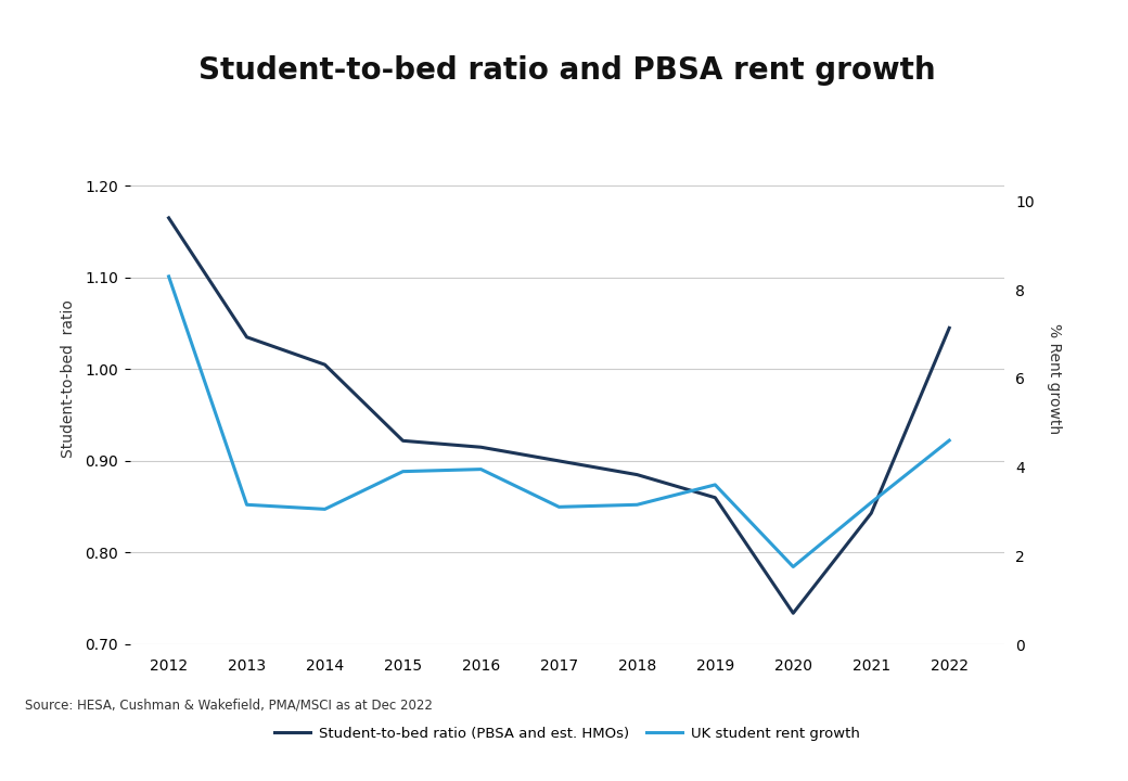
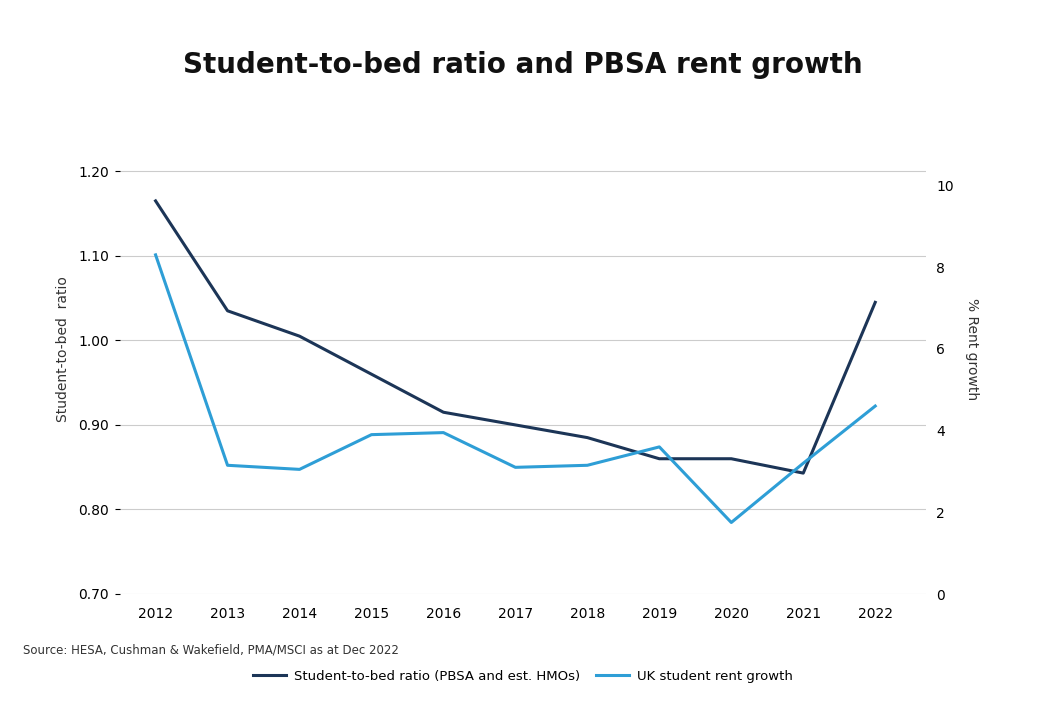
Student-to-bed ratio (PBSA and est. HMOs)/2015: 0.922 -> 0.960
Student-to-bed ratio (PBSA and est. HMOs)/2020: 0.734 -> 0.860
